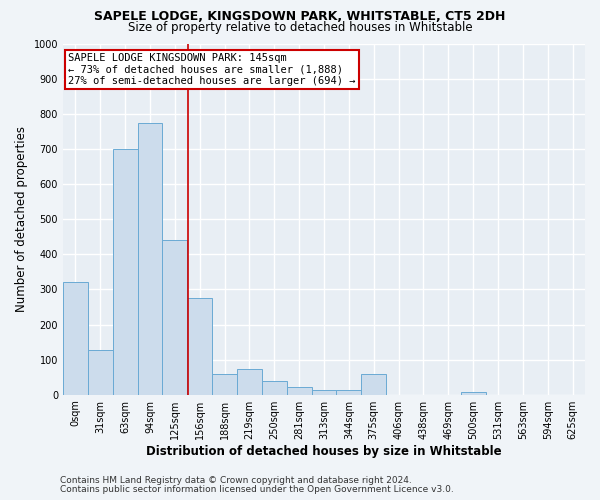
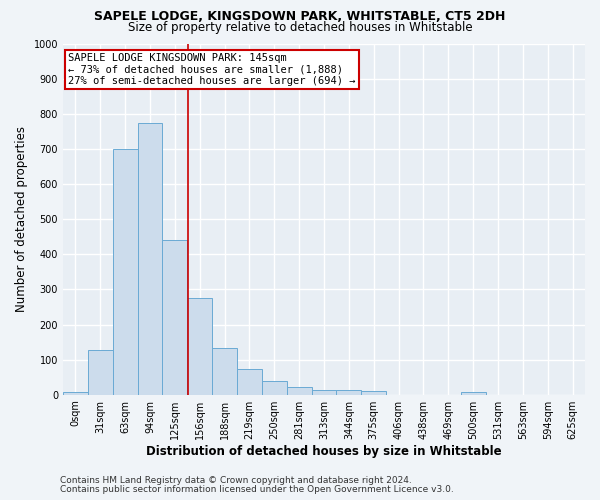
0sqm: 320 -> 8
188sqm: 60 -> 132
375sqm: 60 -> 10
